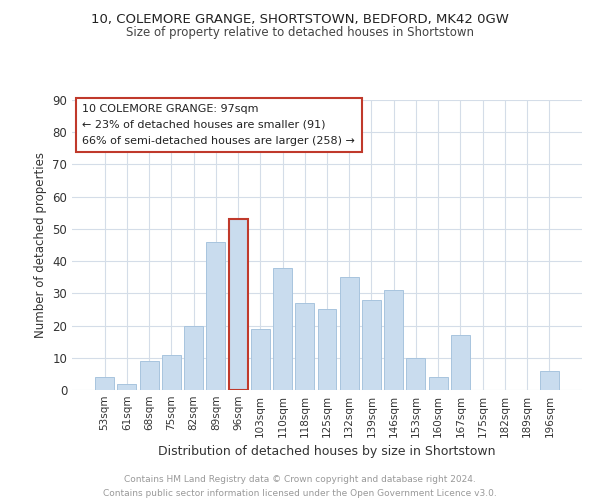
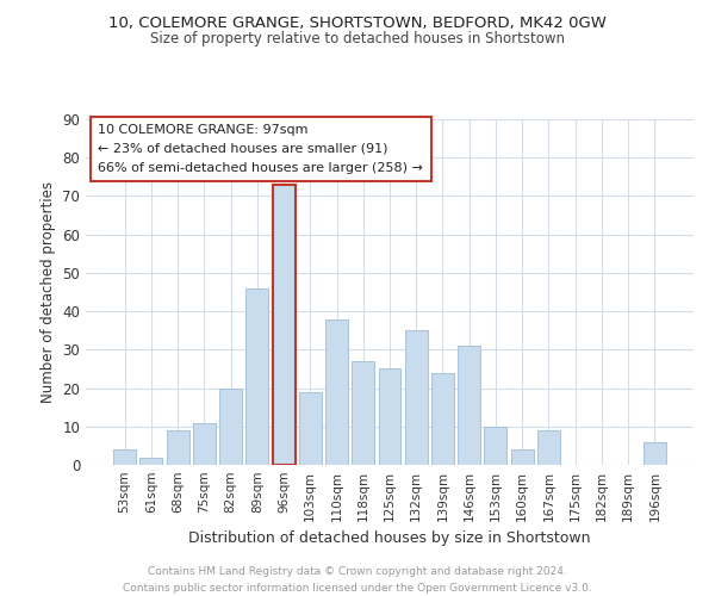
96sqm: 53 -> 73
139sqm: 28 -> 24
167sqm: 17 -> 9
